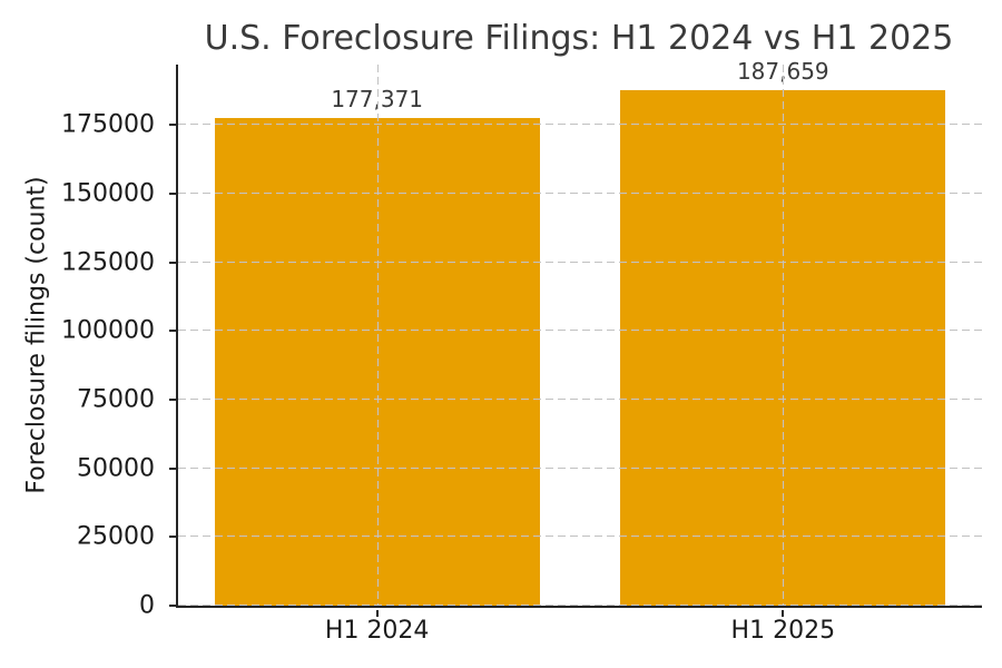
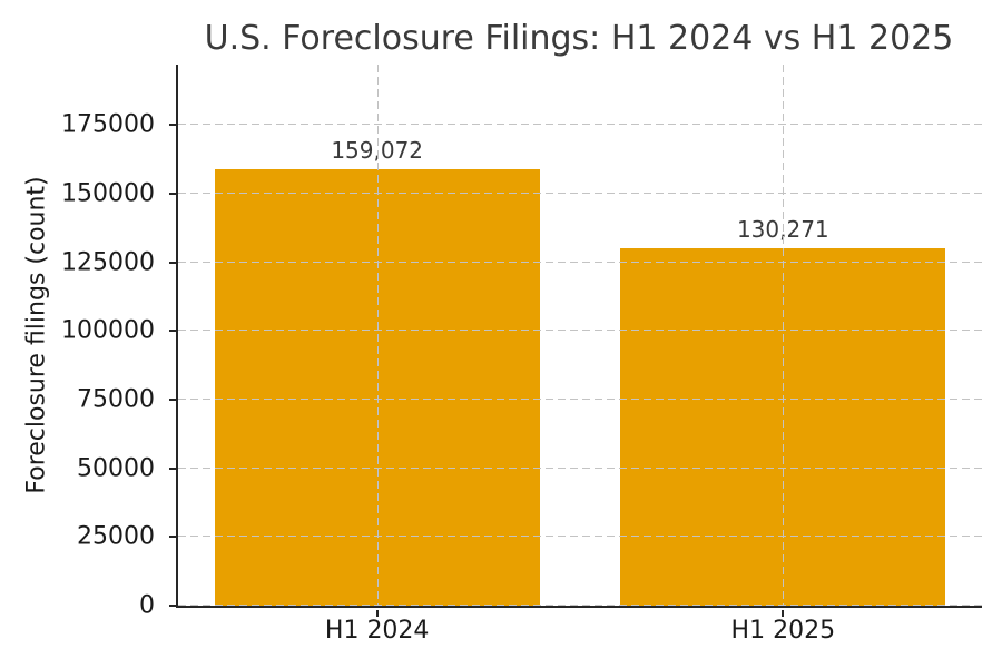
H1 2024: 177,371 -> 159,072
H1 2025: 187,659 -> 130,271
